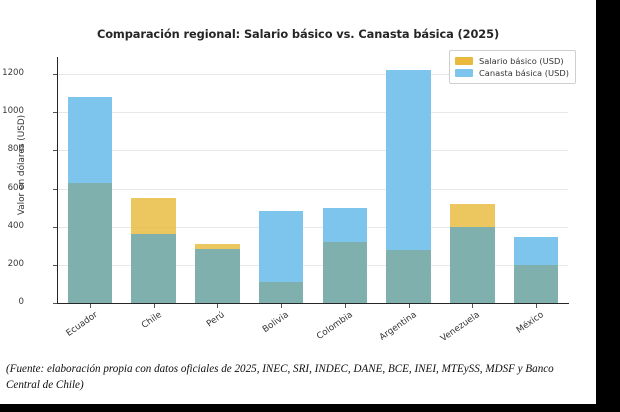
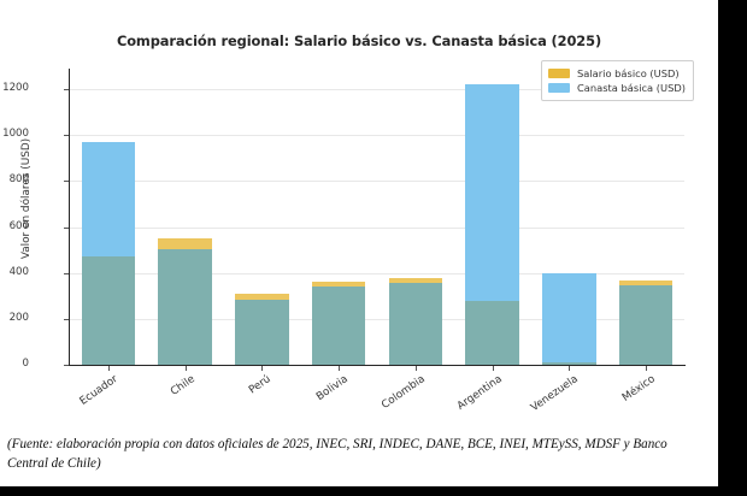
Salario básico (USD)/Ecuador: 630 -> 470
Canasta básica (USD)/Ecuador: 1080 -> 970
Canasta básica (USD)/Chile: 360 -> 500
Salario básico (USD)/Bolivia: 110 -> 360
Canasta básica (USD)/Bolivia: 480 -> 340
Salario básico (USD)/Colombia: 320 -> 380
Canasta básica (USD)/Colombia: 500 -> 360
Salario básico (USD)/Venezuela: 520 -> 10
Salario básico (USD)/México: 200 -> 370
